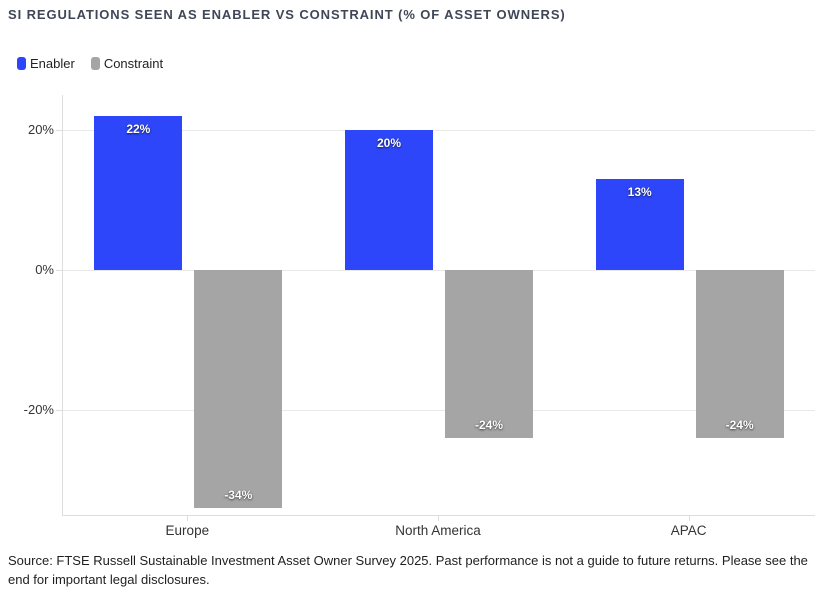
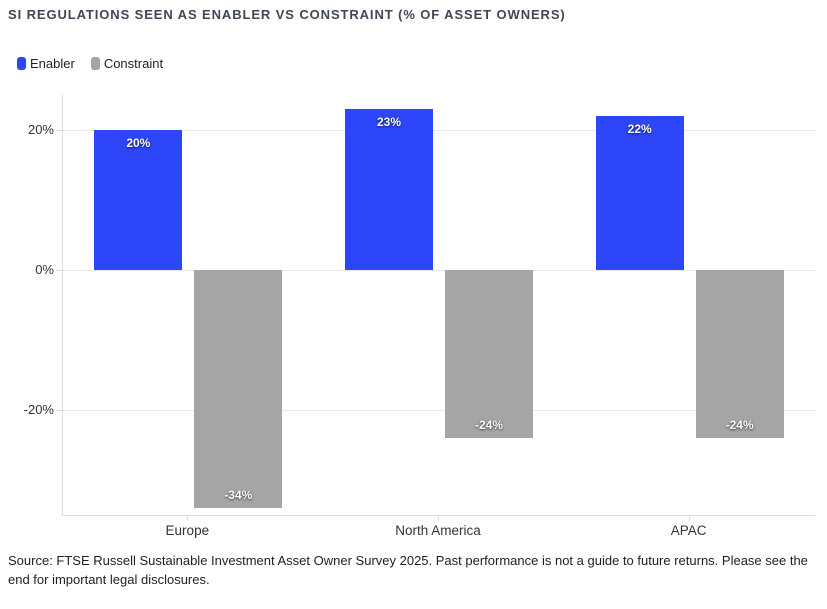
Enabler/Europe: 22% -> 20%
Enabler/North America: 20% -> 23%
Enabler/APAC: 13% -> 22%
